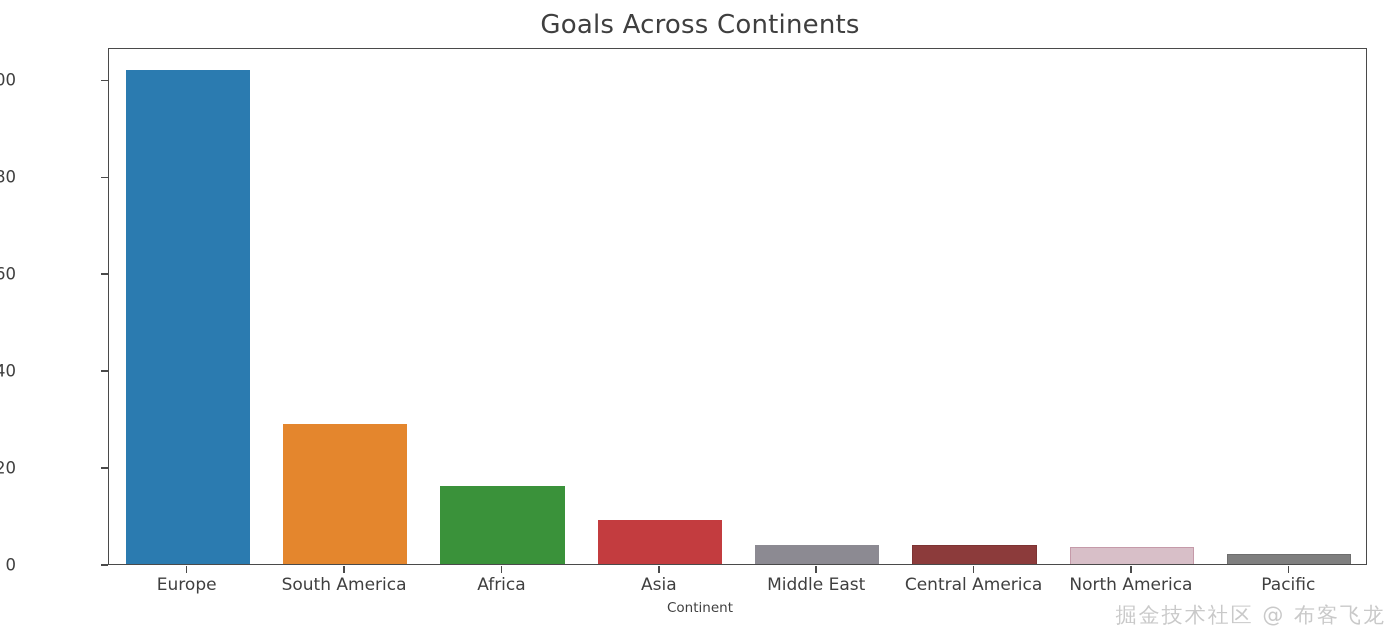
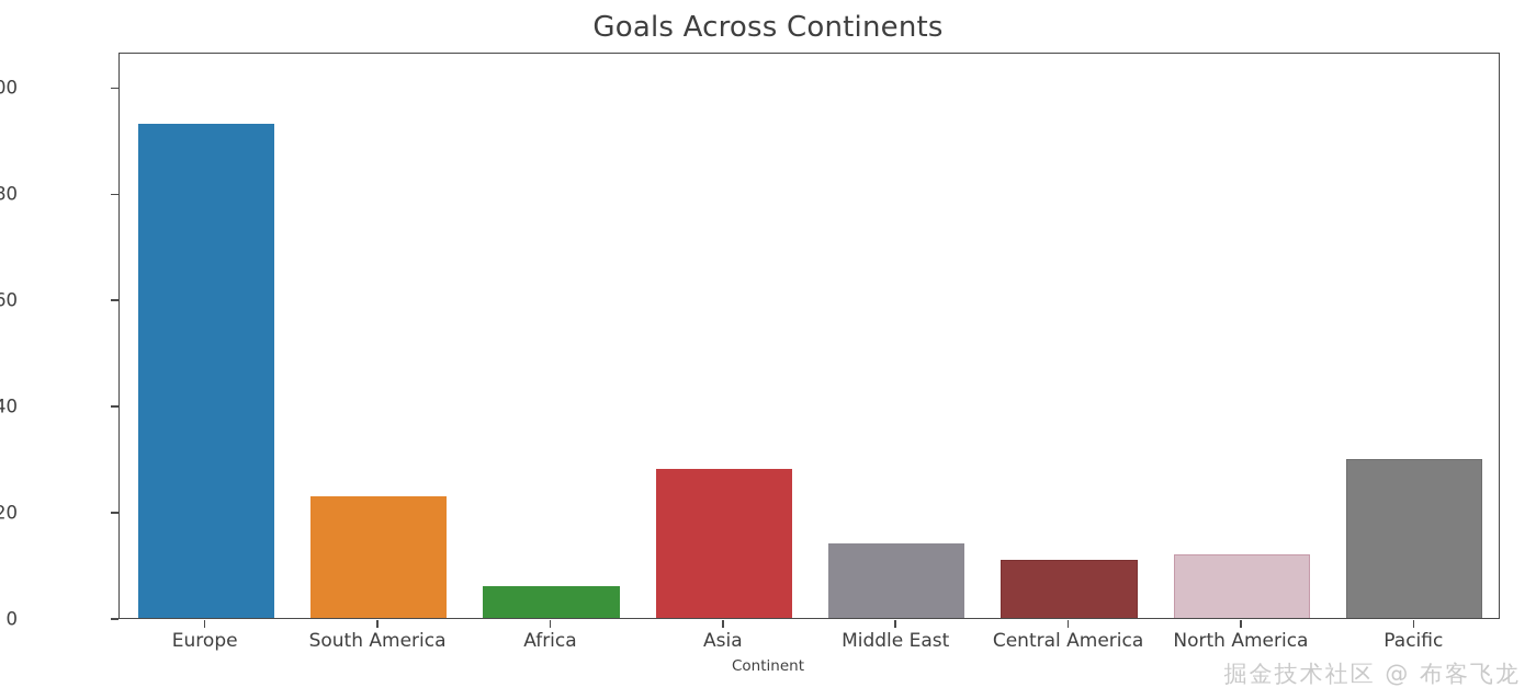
Europe: 102 -> 93
South America: 29 -> 23
Africa: 16 -> 6
Asia: 9 -> 28
Middle East: 4 -> 14
Central America: 4 -> 11
North America: 4 -> 12
Pacific: 2 -> 30
